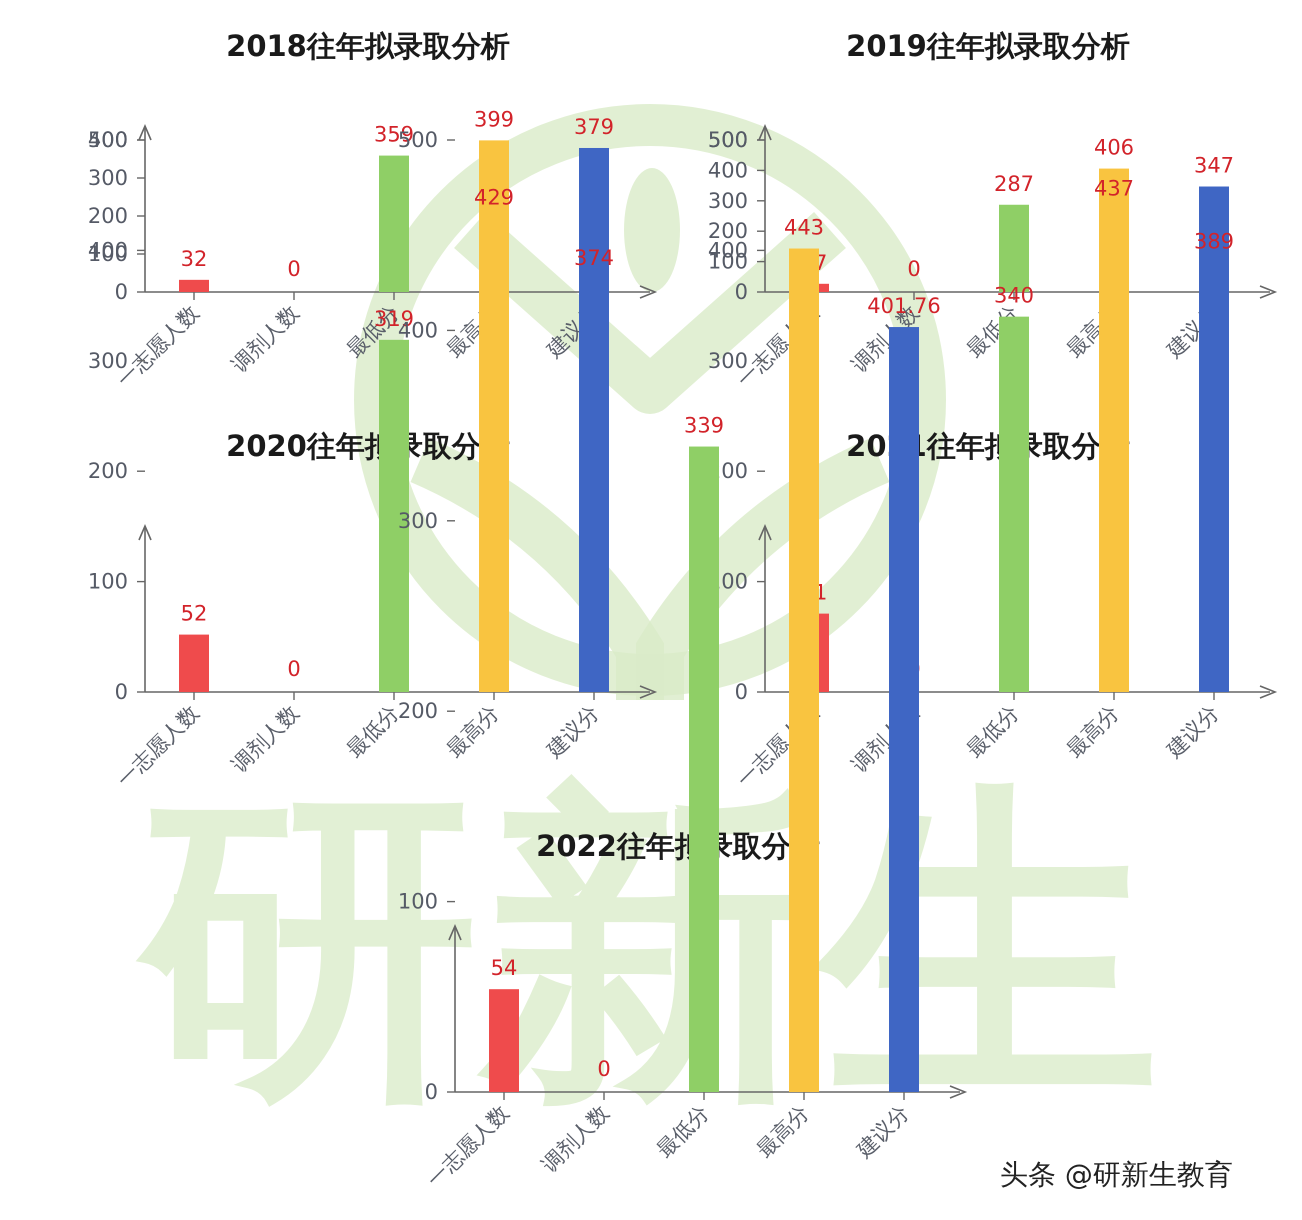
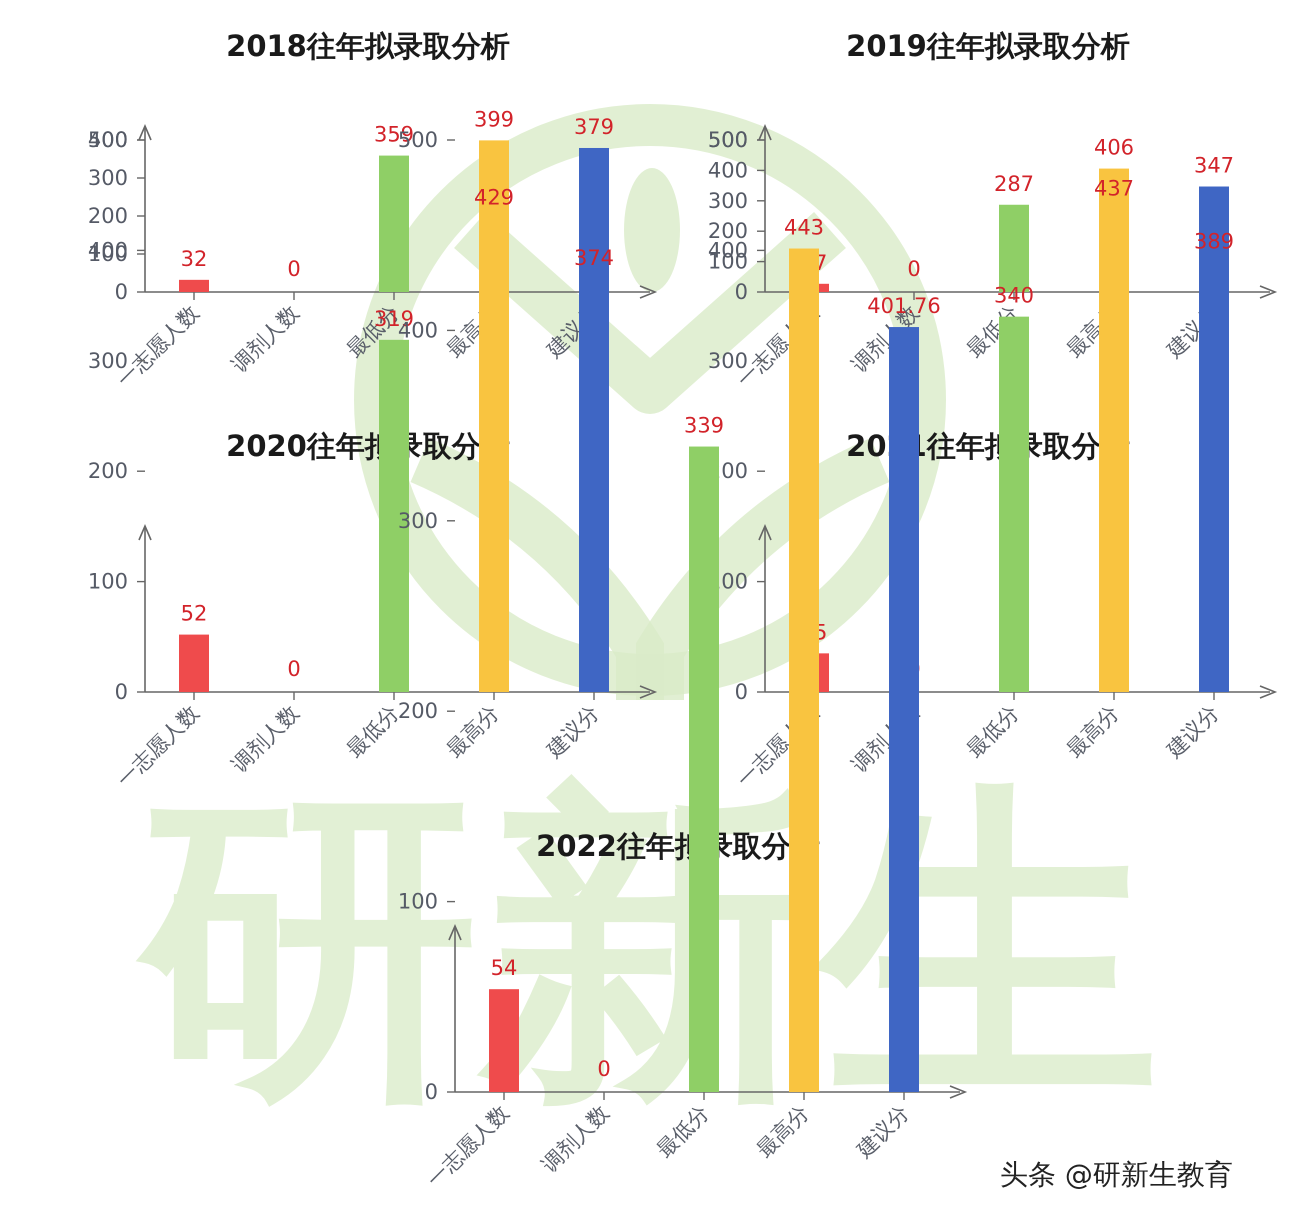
2021往年拟录取分析/一志愿人数: 71 -> 35
